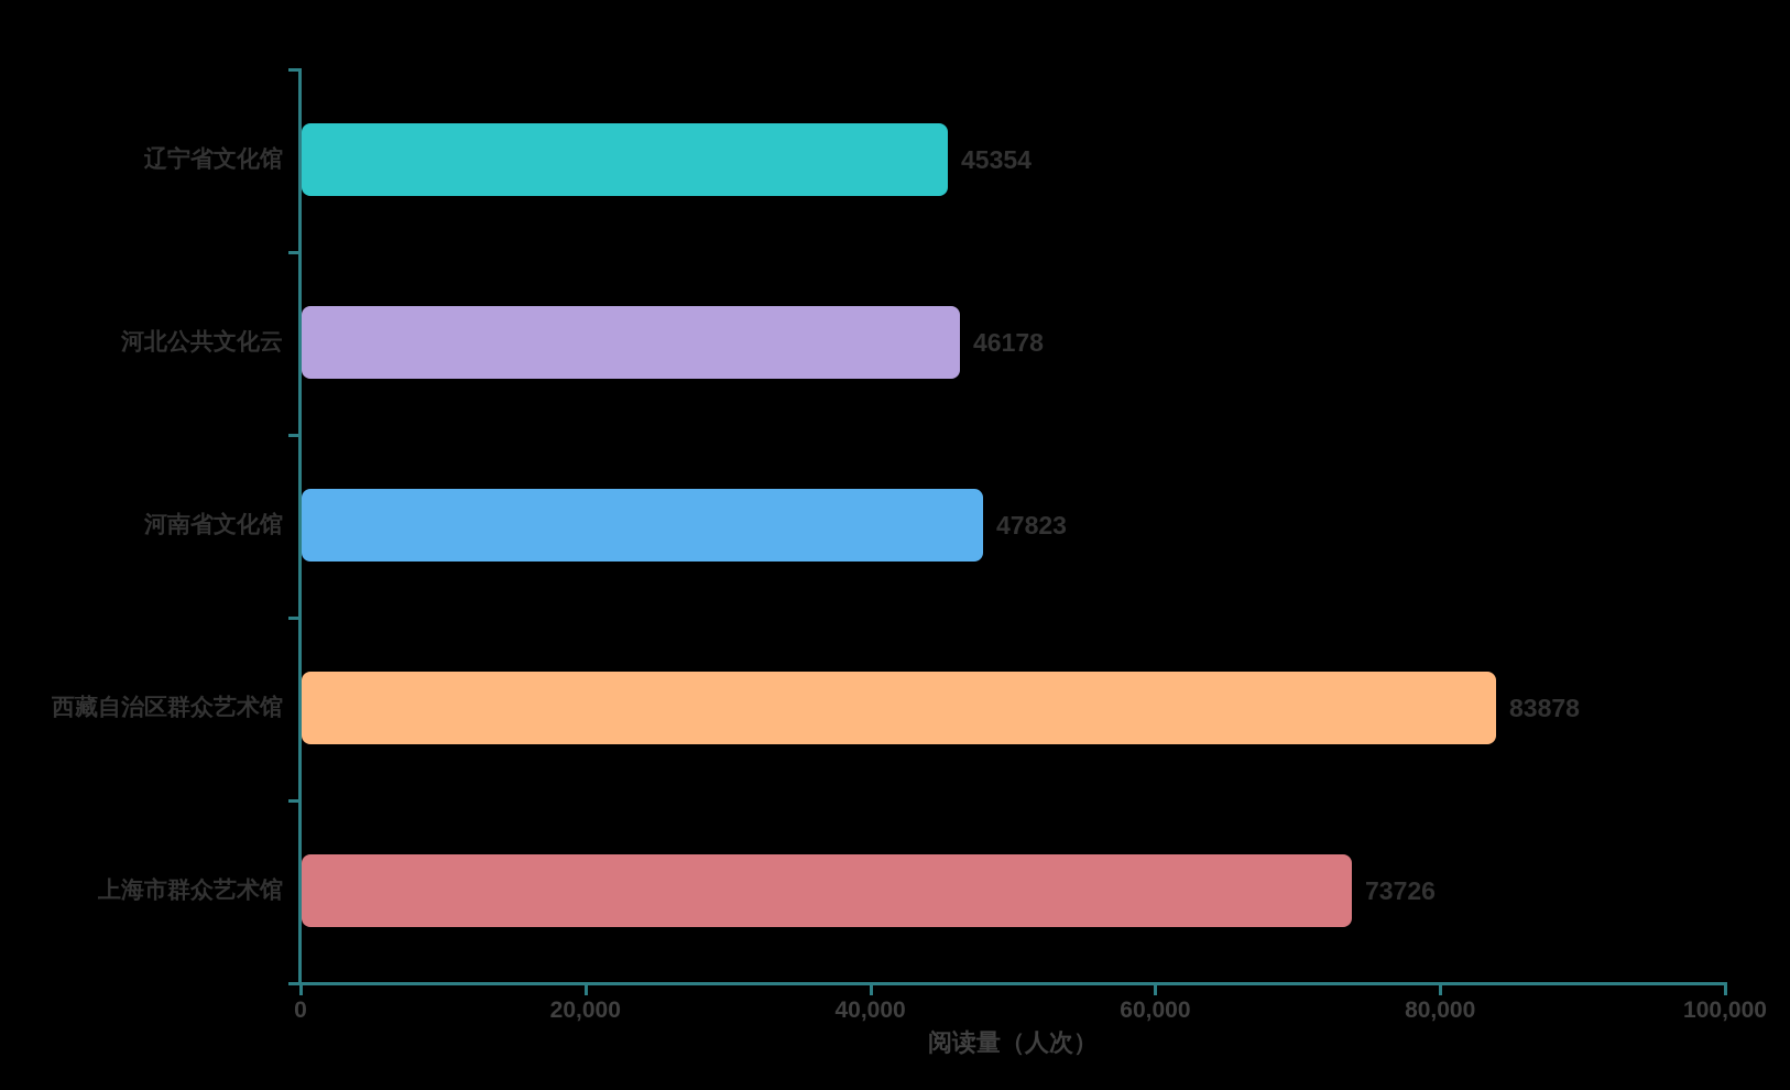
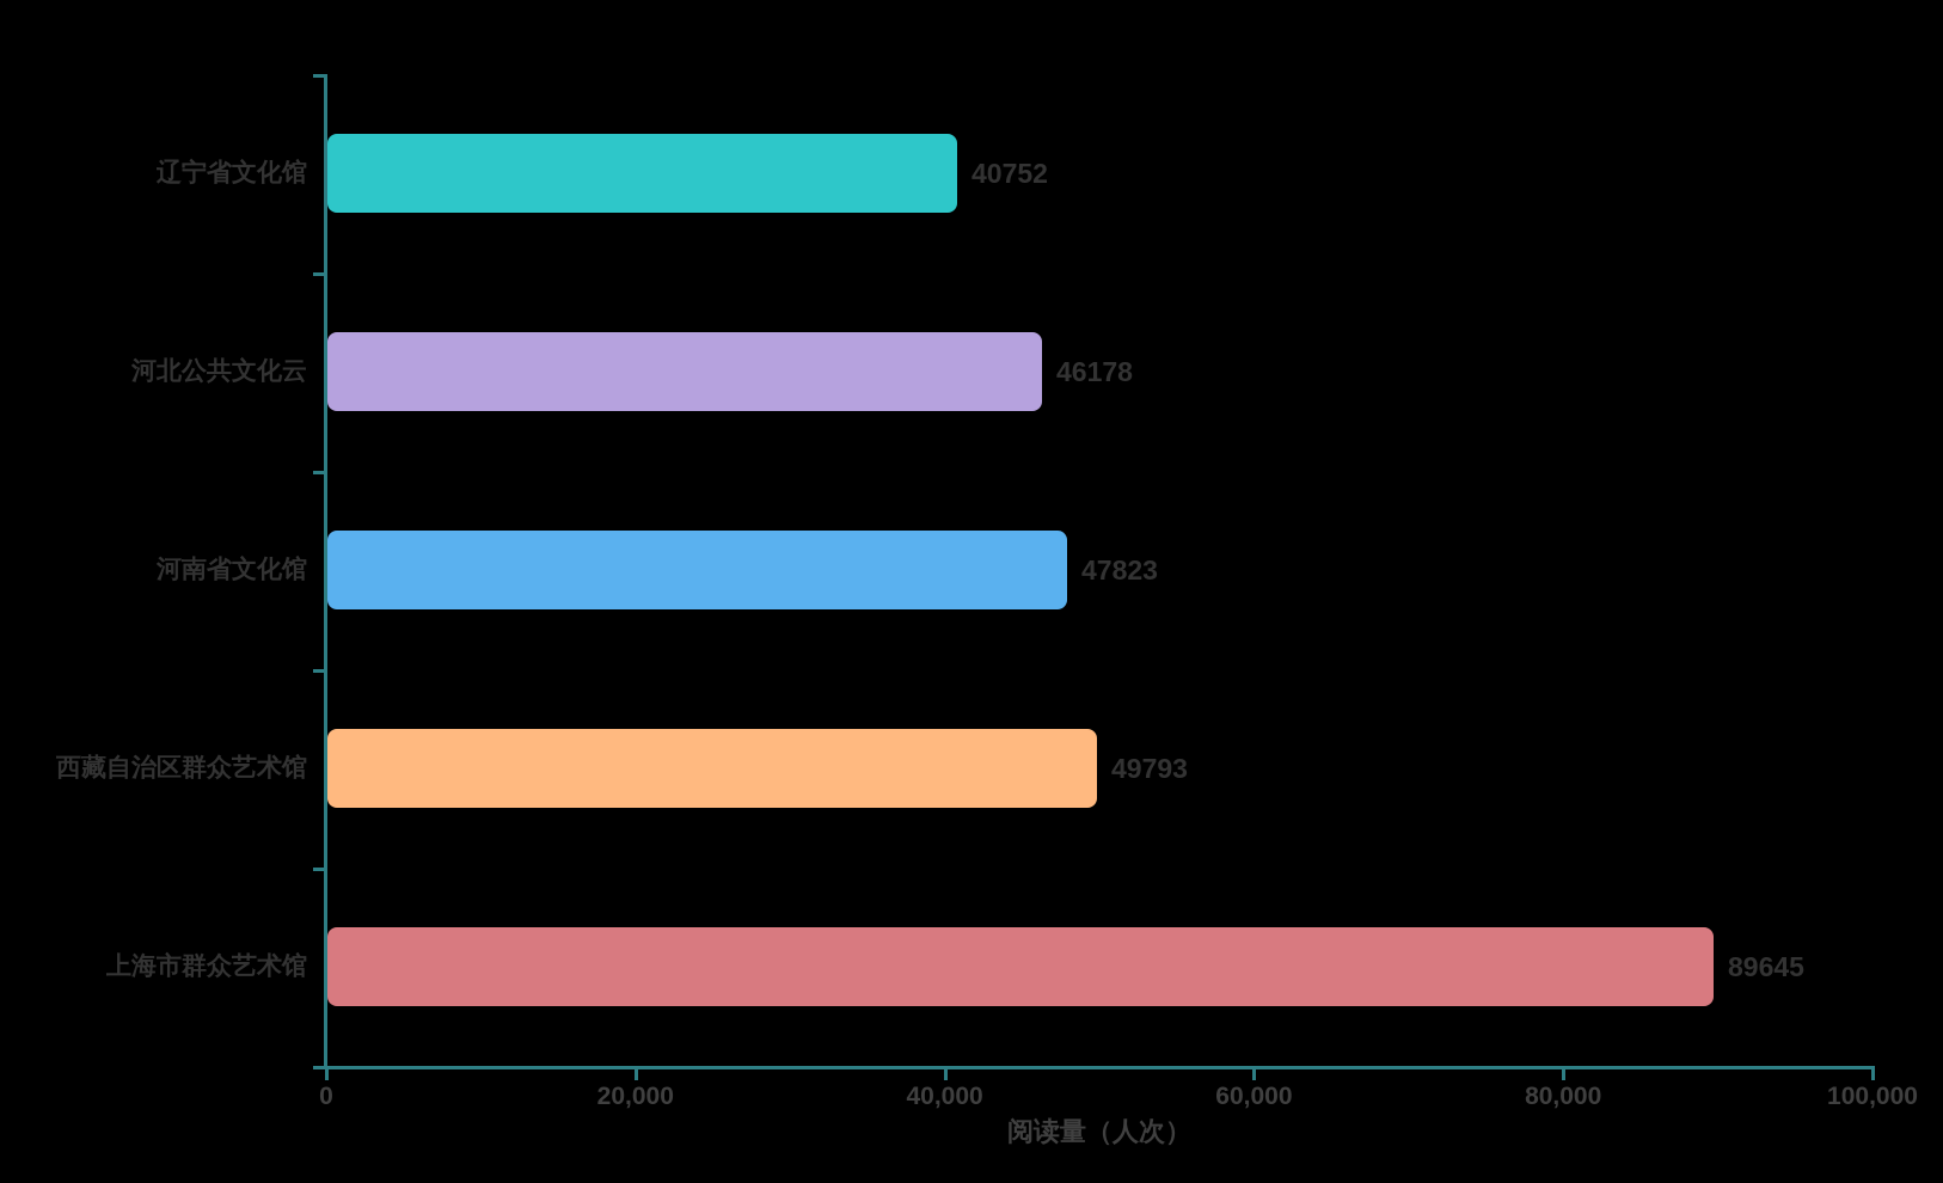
辽宁省文化馆: 45354 -> 40752
西藏自治区群众艺术馆: 83878 -> 49793
上海市群众艺术馆: 73726 -> 89645
